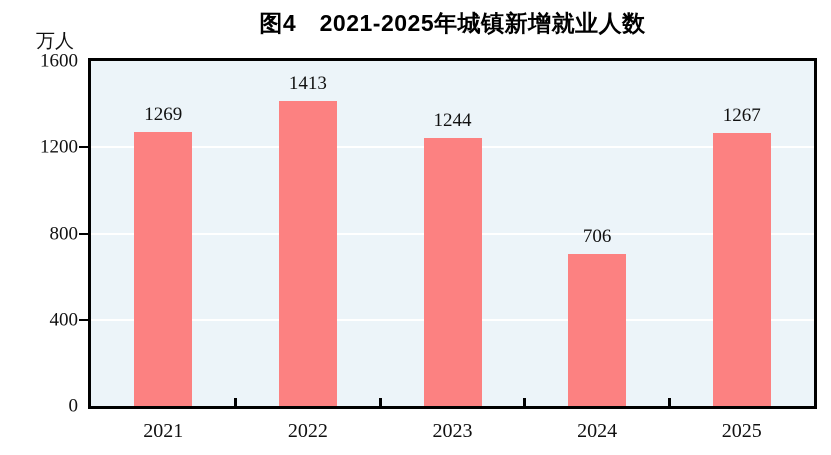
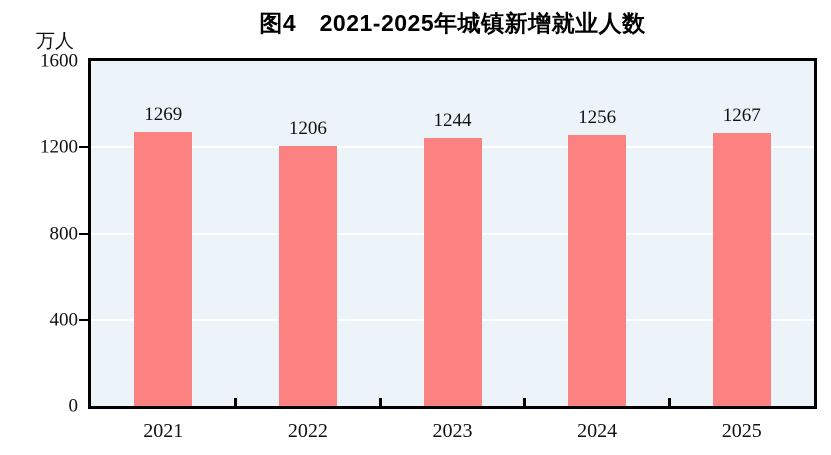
2022: 1413 -> 1206
2024: 706 -> 1256
